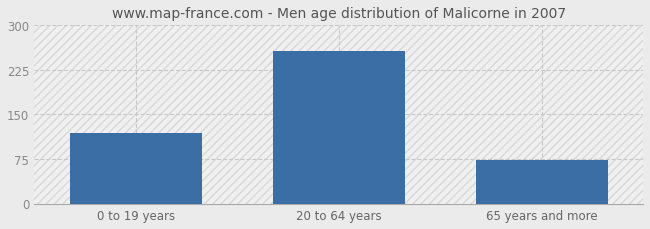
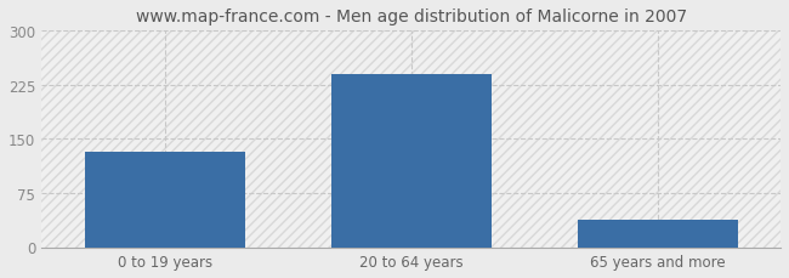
0 to 19 years: 118 -> 132
20 to 64 years: 256 -> 240
65 years and more: 74 -> 38
